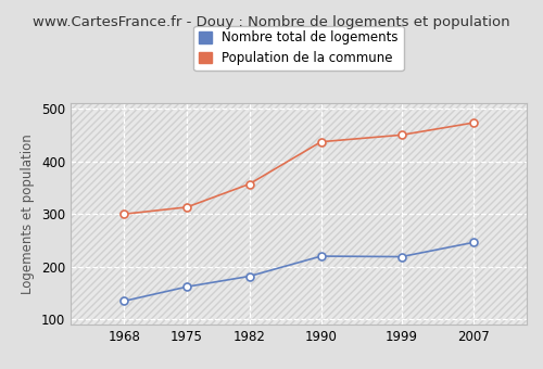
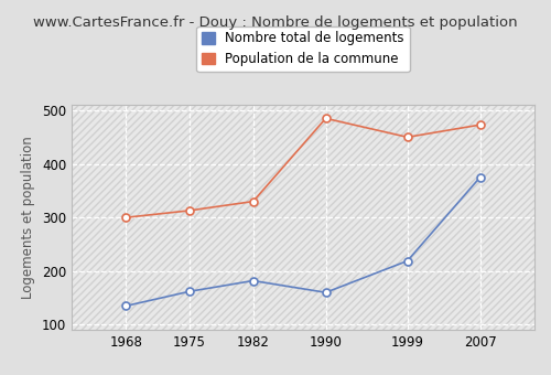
Population de la commune/1982: 357 -> 330
Nombre total de logements/1990: 220 -> 160
Population de la commune/1990: 437 -> 485
Nombre total de logements/2007: 246 -> 375
